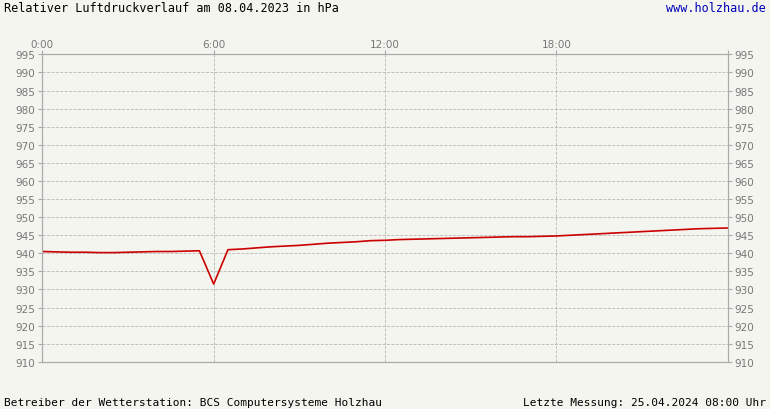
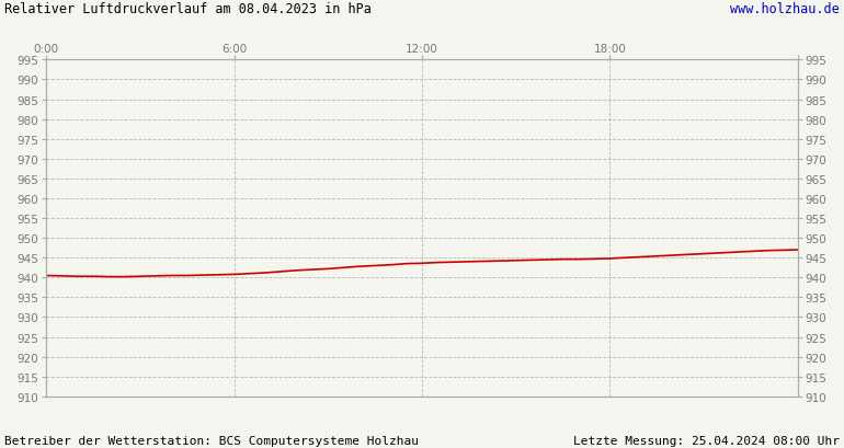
6:00: 931.5 -> 940.8
